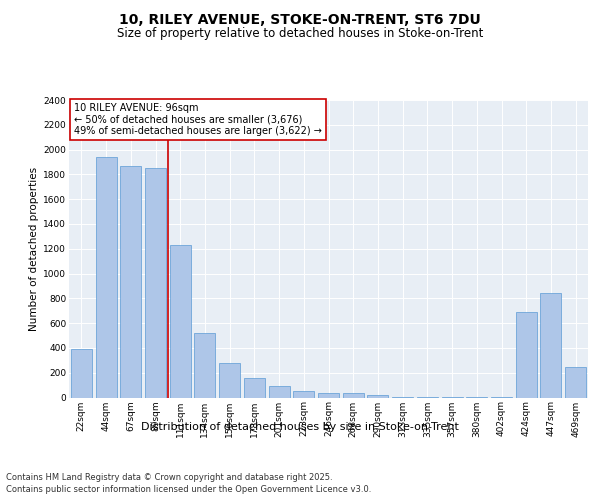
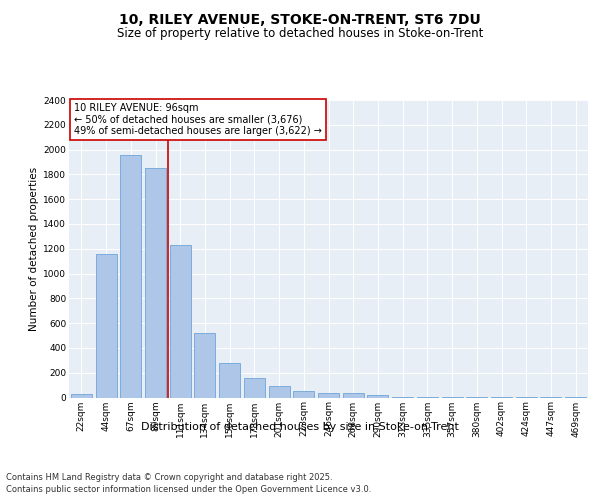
22sqm: 390 -> 30
44sqm: 1940 -> 1160
67sqm: 1870 -> 1960
424sqm: 690 -> 0
447sqm: 840 -> 0
469sqm: 250 -> 0
